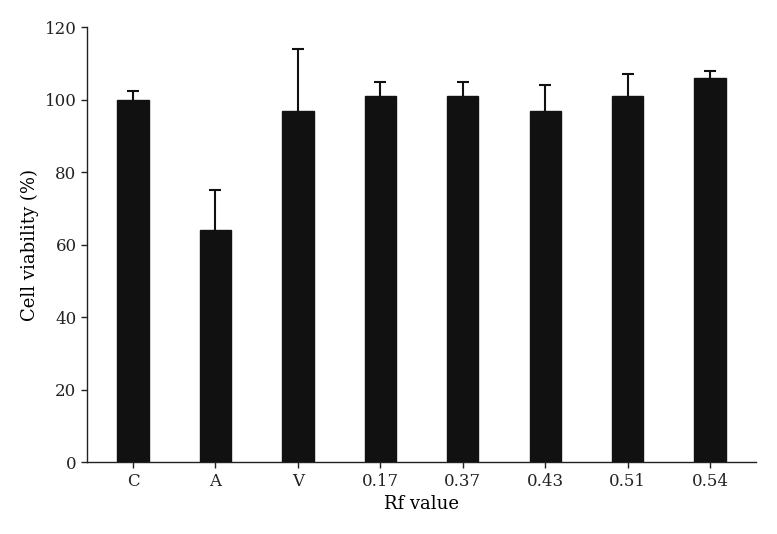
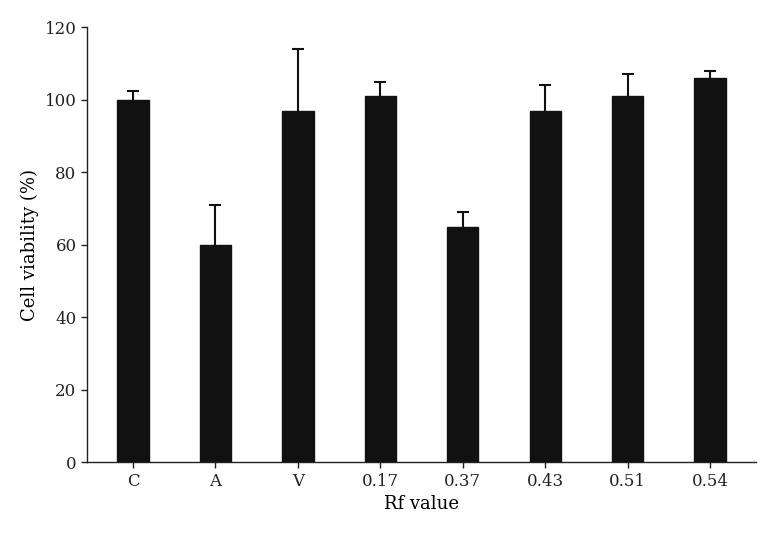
A: 64 -> 60
0.37: 101 -> 65
